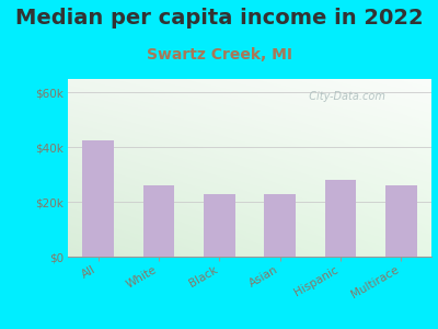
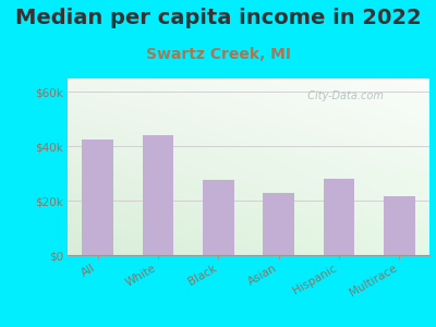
White: $26.0k -> $44.0k
Black: $23.0k -> $27.5k
Multirace: $26.0k -> $21.5k
